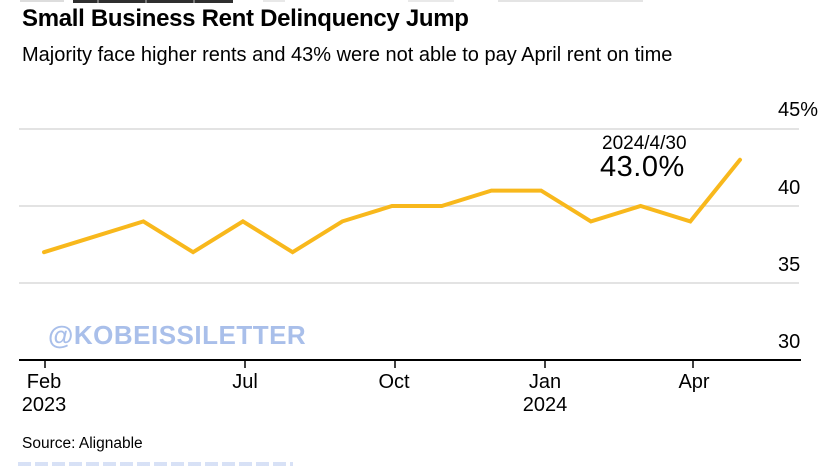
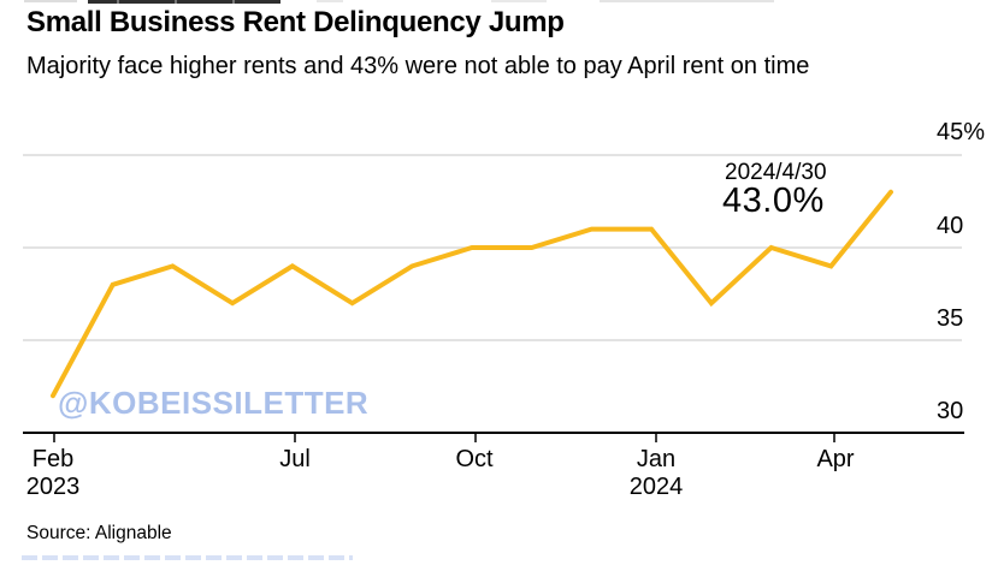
Feb 2023: 37% -> 32%
Jan 2024: 39% -> 37%
